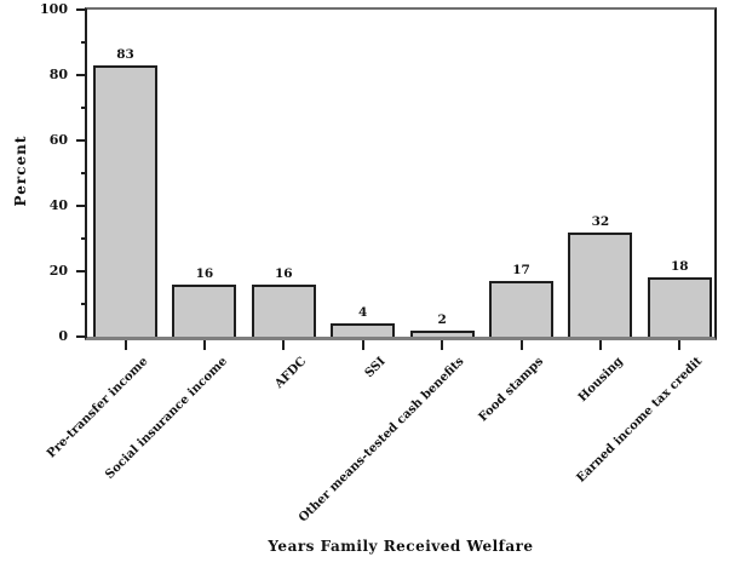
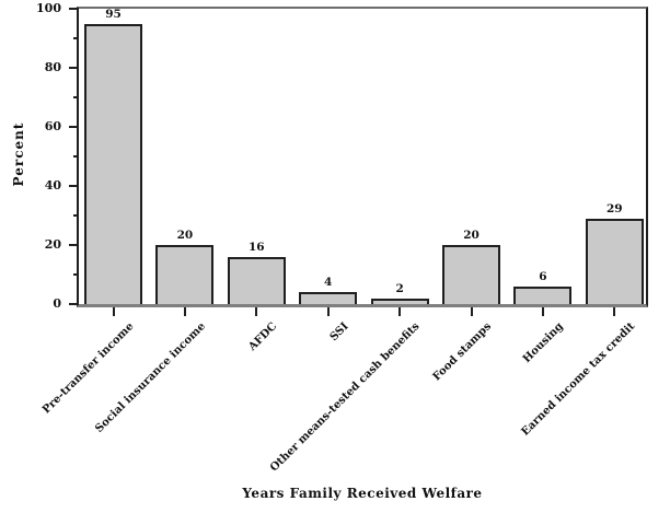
Pre-transfer income: 83 -> 95
Social insurance income: 16 -> 20
Food stamps: 17 -> 20
Housing: 32 -> 6
Earned income tax credit: 18 -> 29
